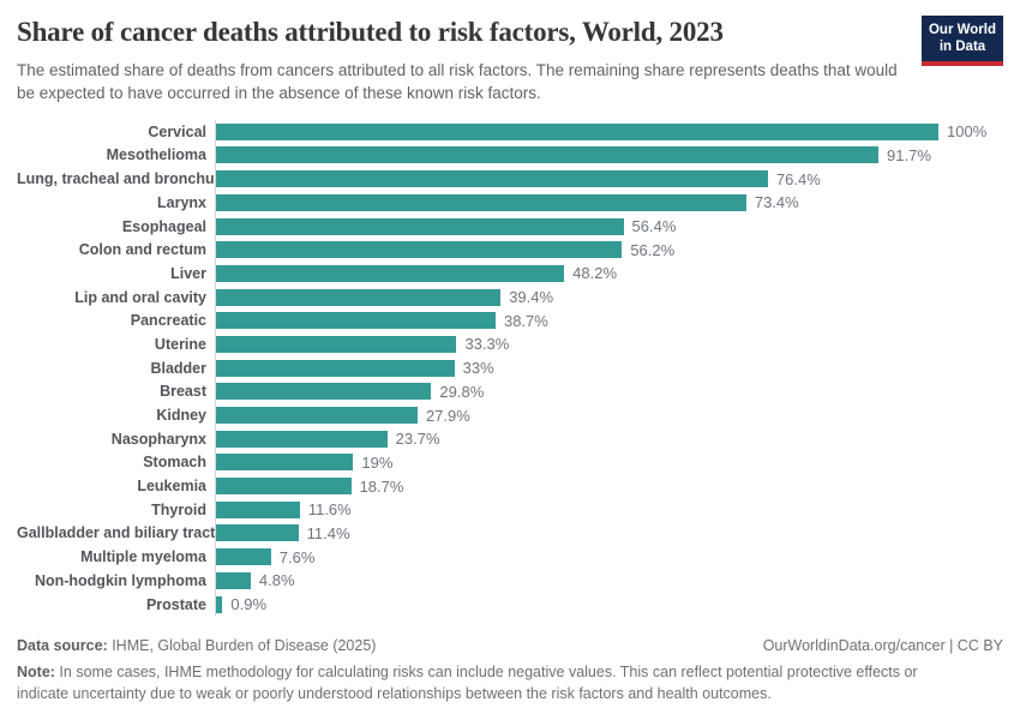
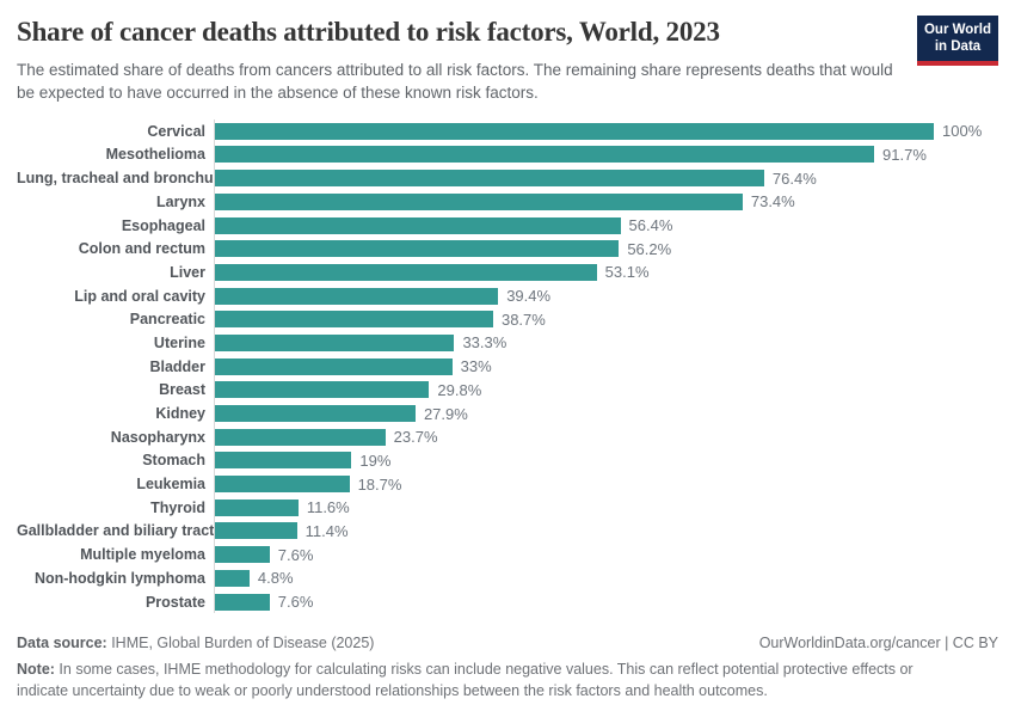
Liver: 48.2% -> 53.1%
Prostate: 0.9% -> 7.6%
